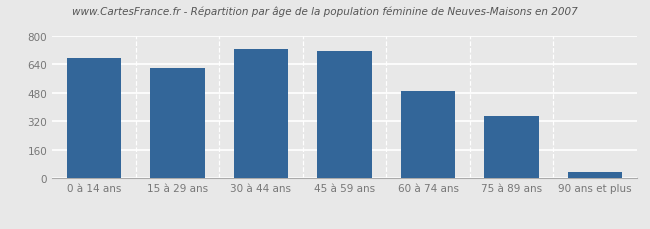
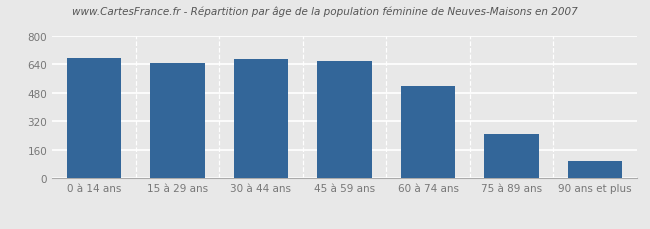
15 à 29 ans: 620 -> 650
30 à 44 ans: 720 -> 670
45 à 59 ans: 720 -> 660
60 à 74 ans: 490 -> 520
75 à 89 ans: 350 -> 250
90 ans et plus: 40 -> 100
